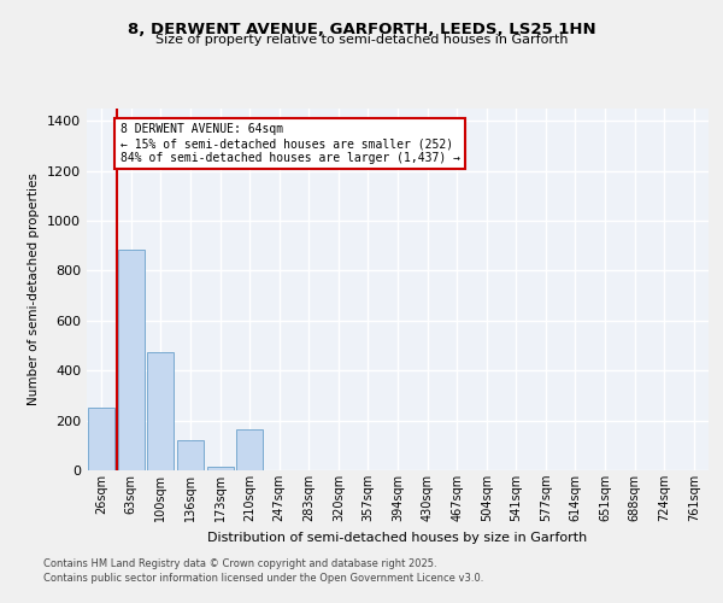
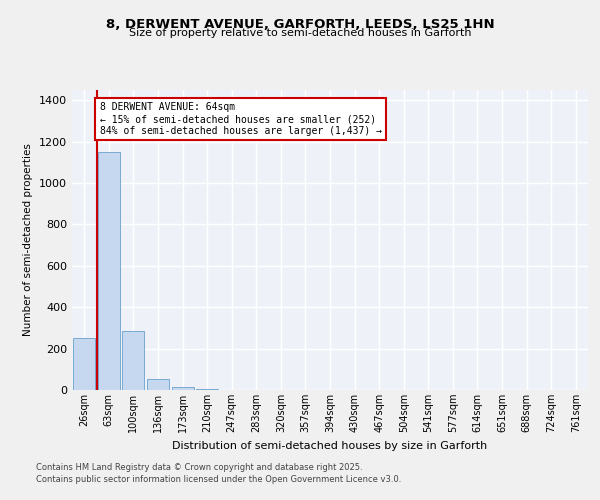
63sqm: 885 -> 1150
100sqm: 475 -> 285
136sqm: 120 -> 55
210sqm: 165 -> 4
